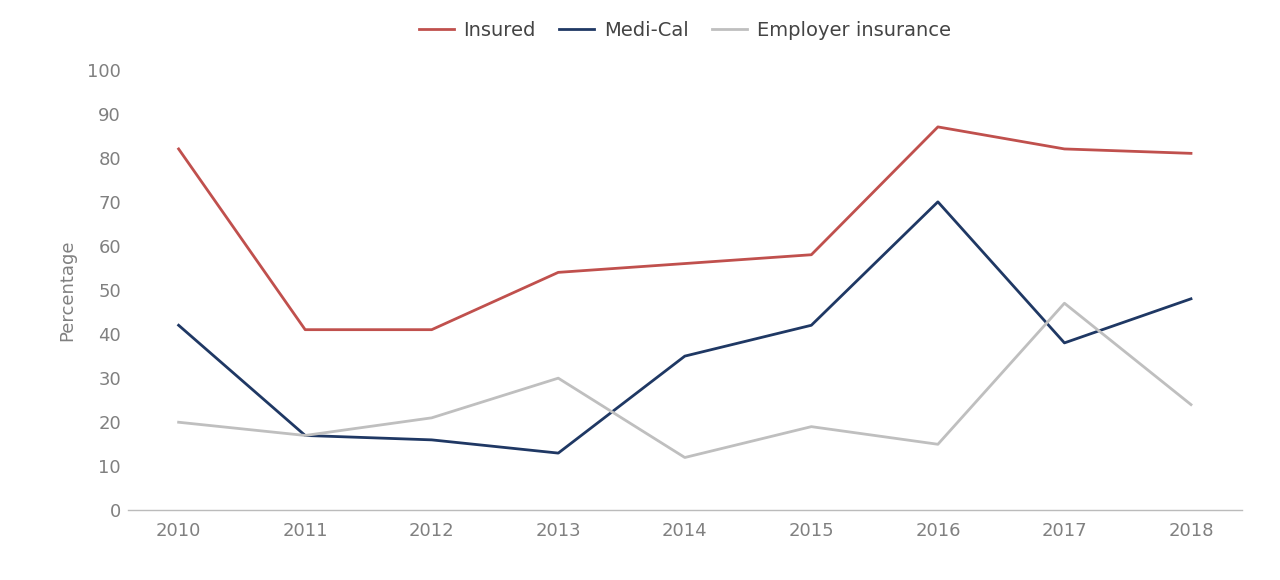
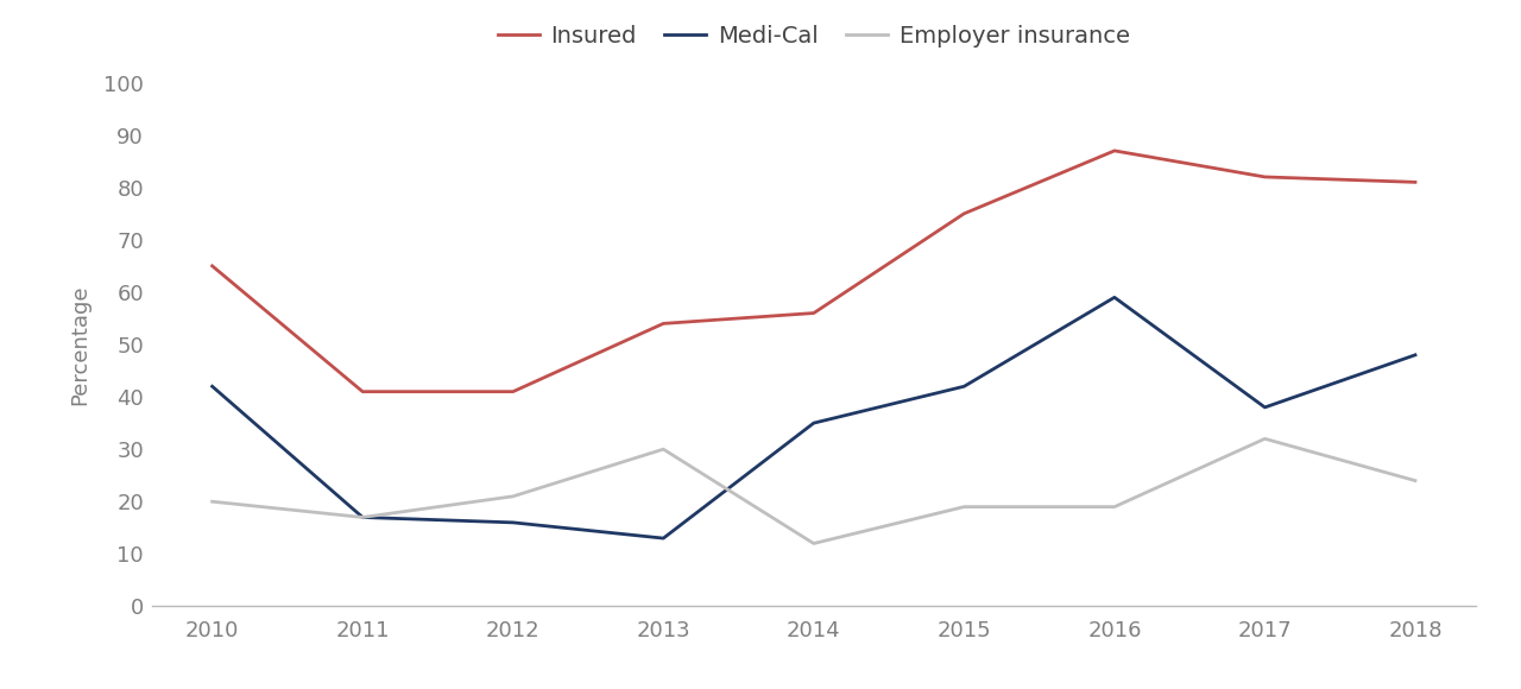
Insured/2010: 82 -> 65
Insured/2015: 58 -> 75
Medi-Cal/2016: 70 -> 59
Employer insurance/2016: 15 -> 19
Employer insurance/2017: 47 -> 32
